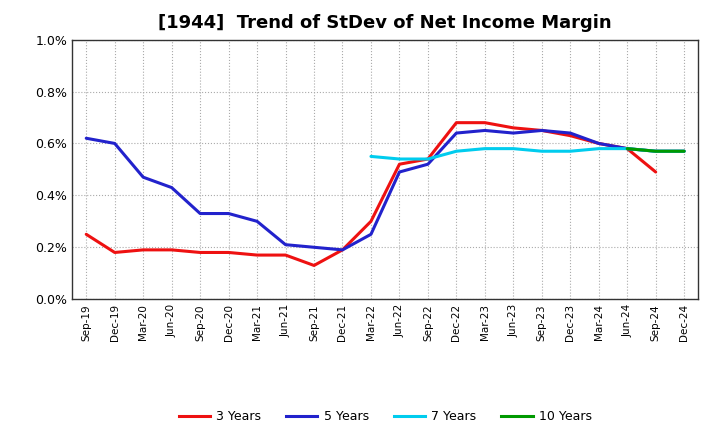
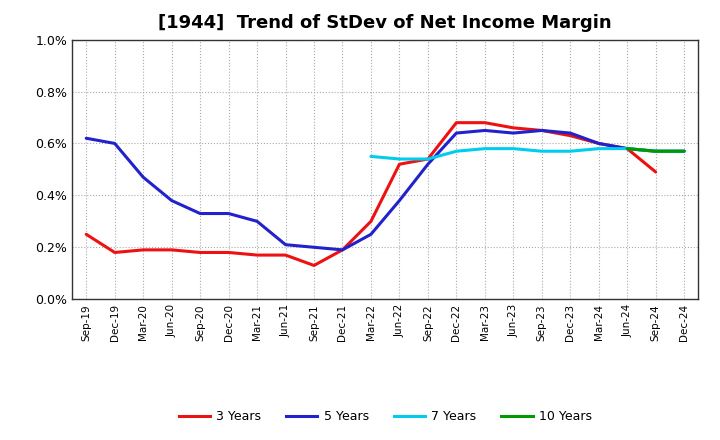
5 Years/Jun-20: 0.43% -> 0.38%
5 Years/Jun-22: 0.49% -> 0.38%
